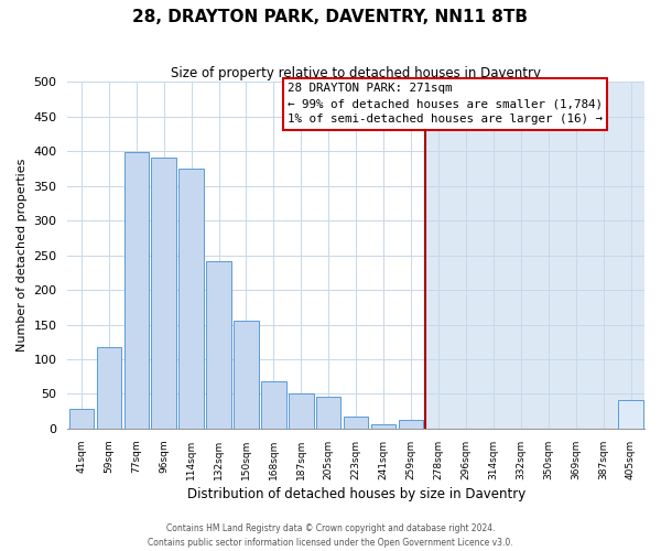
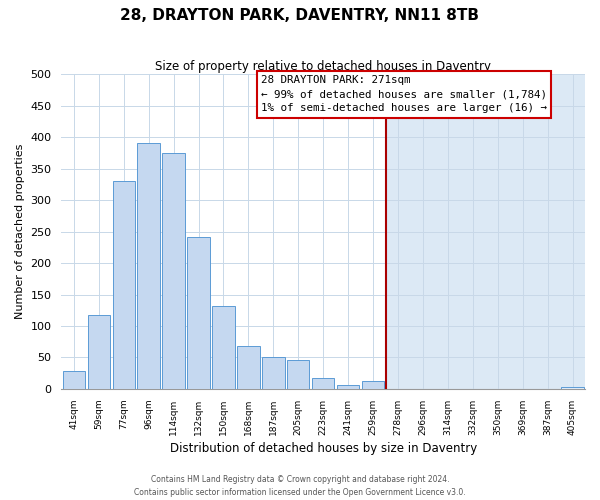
77sqm: 398 -> 330
150sqm: 156 -> 132
405sqm: 42 -> 3
